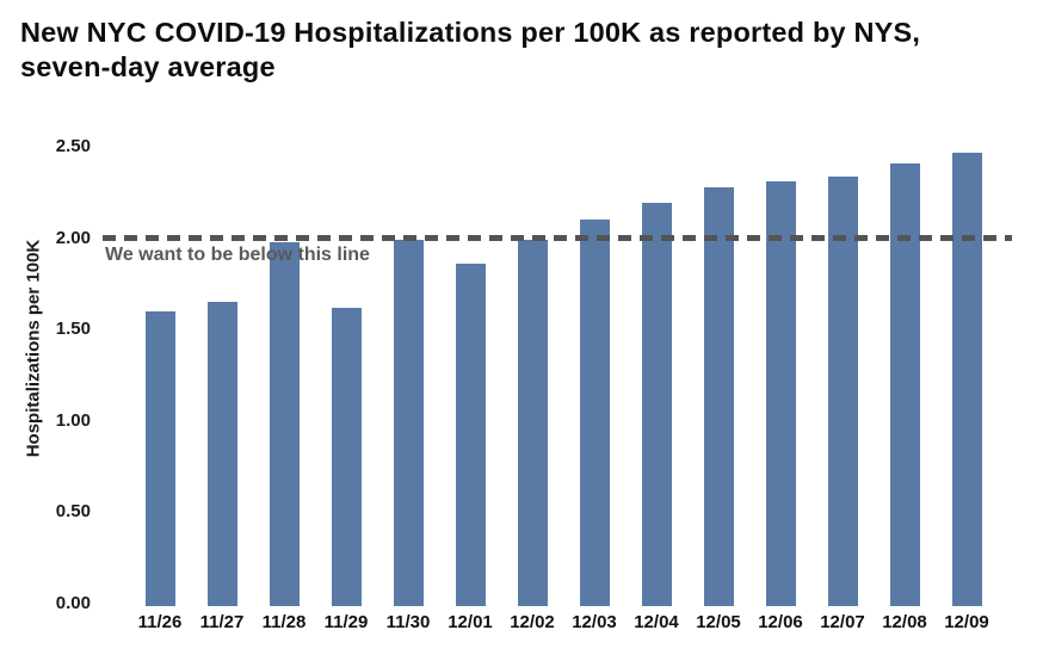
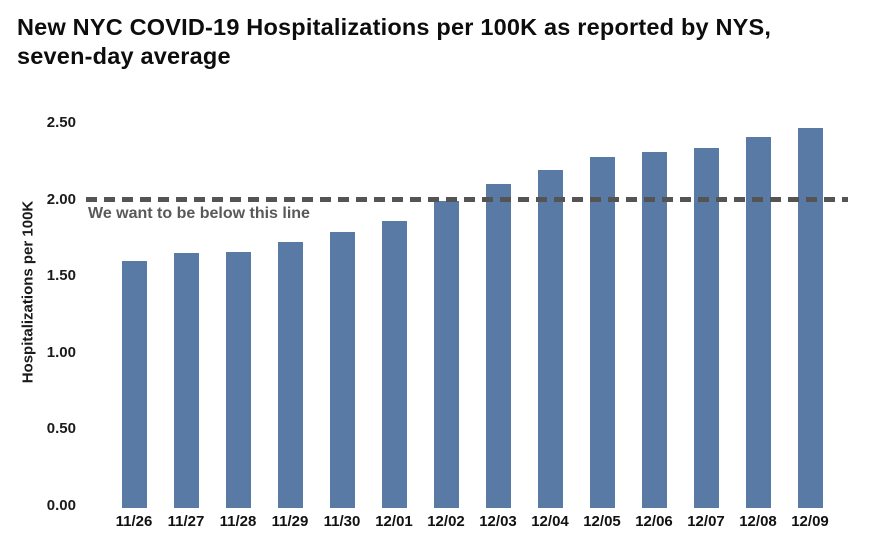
11/28: 1.98 -> 1.66
11/29: 1.62 -> 1.72
11/30: 1.99 -> 1.79
